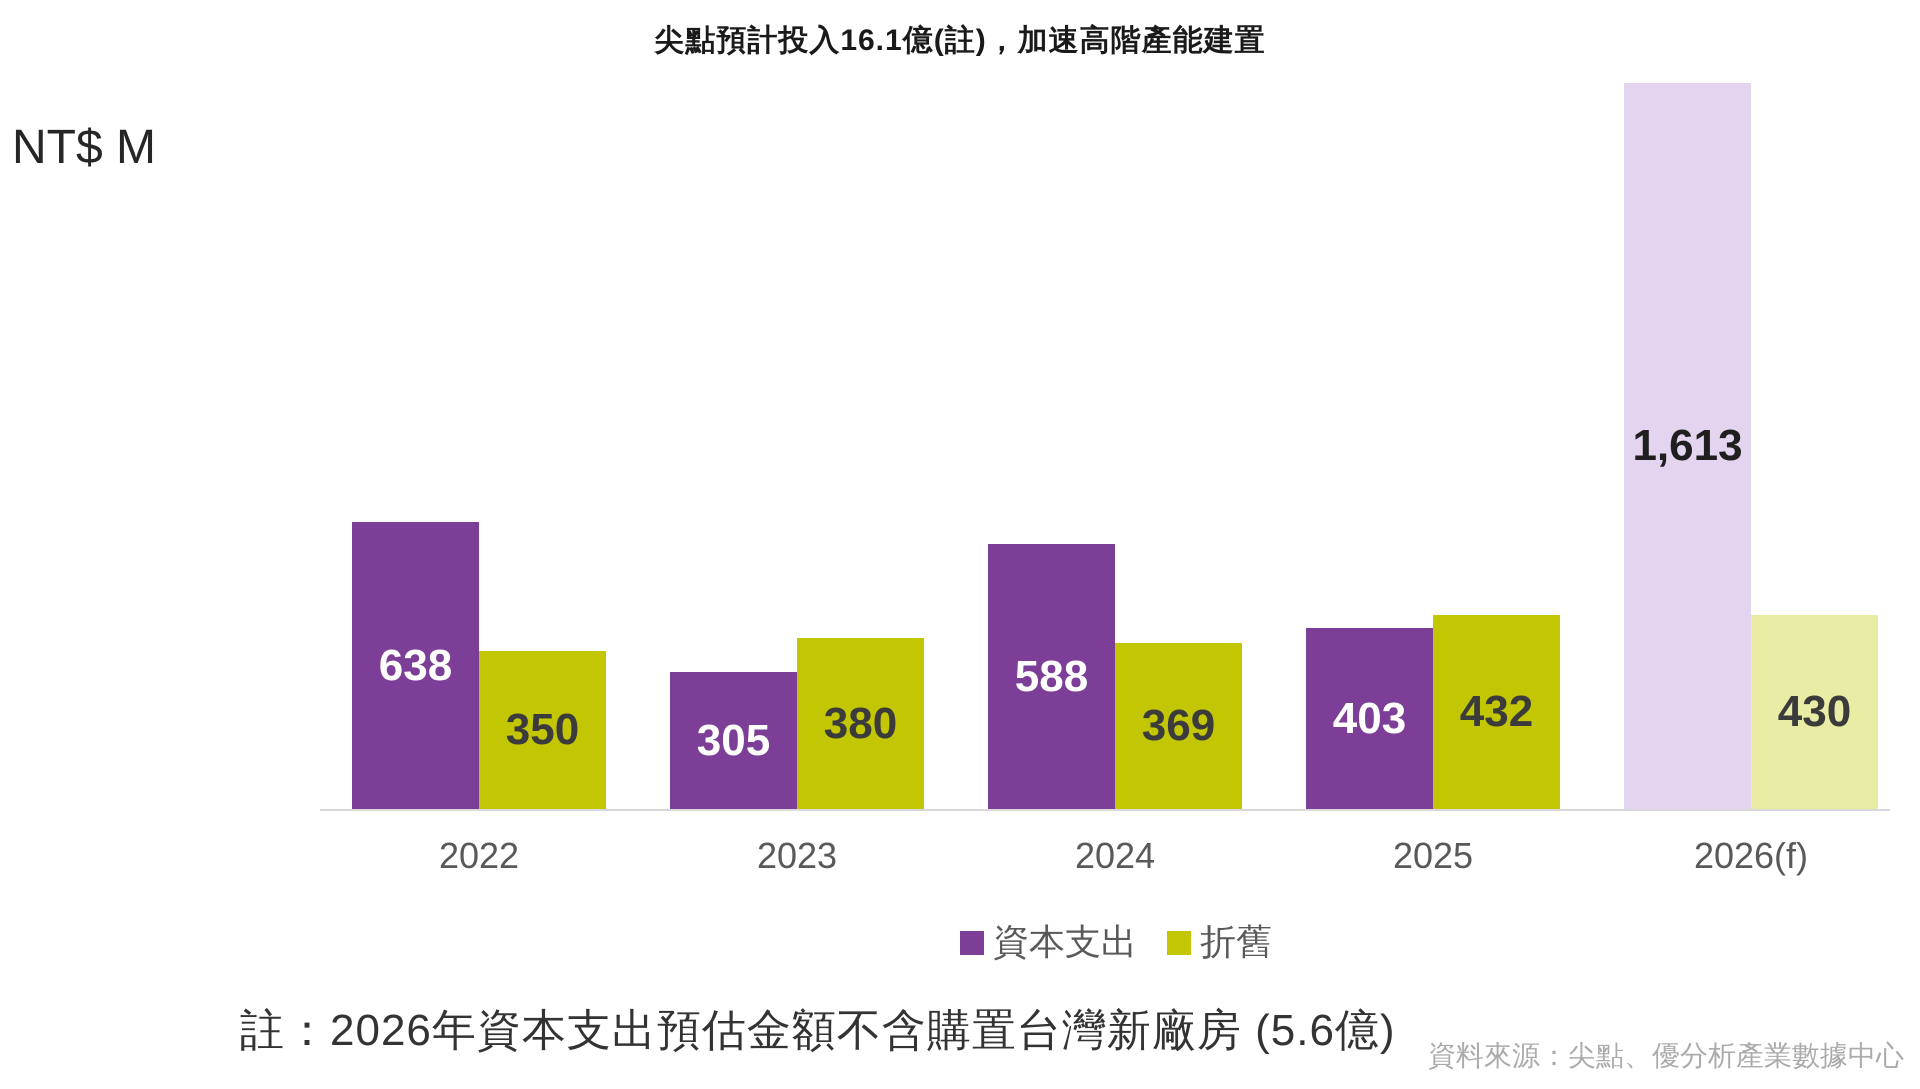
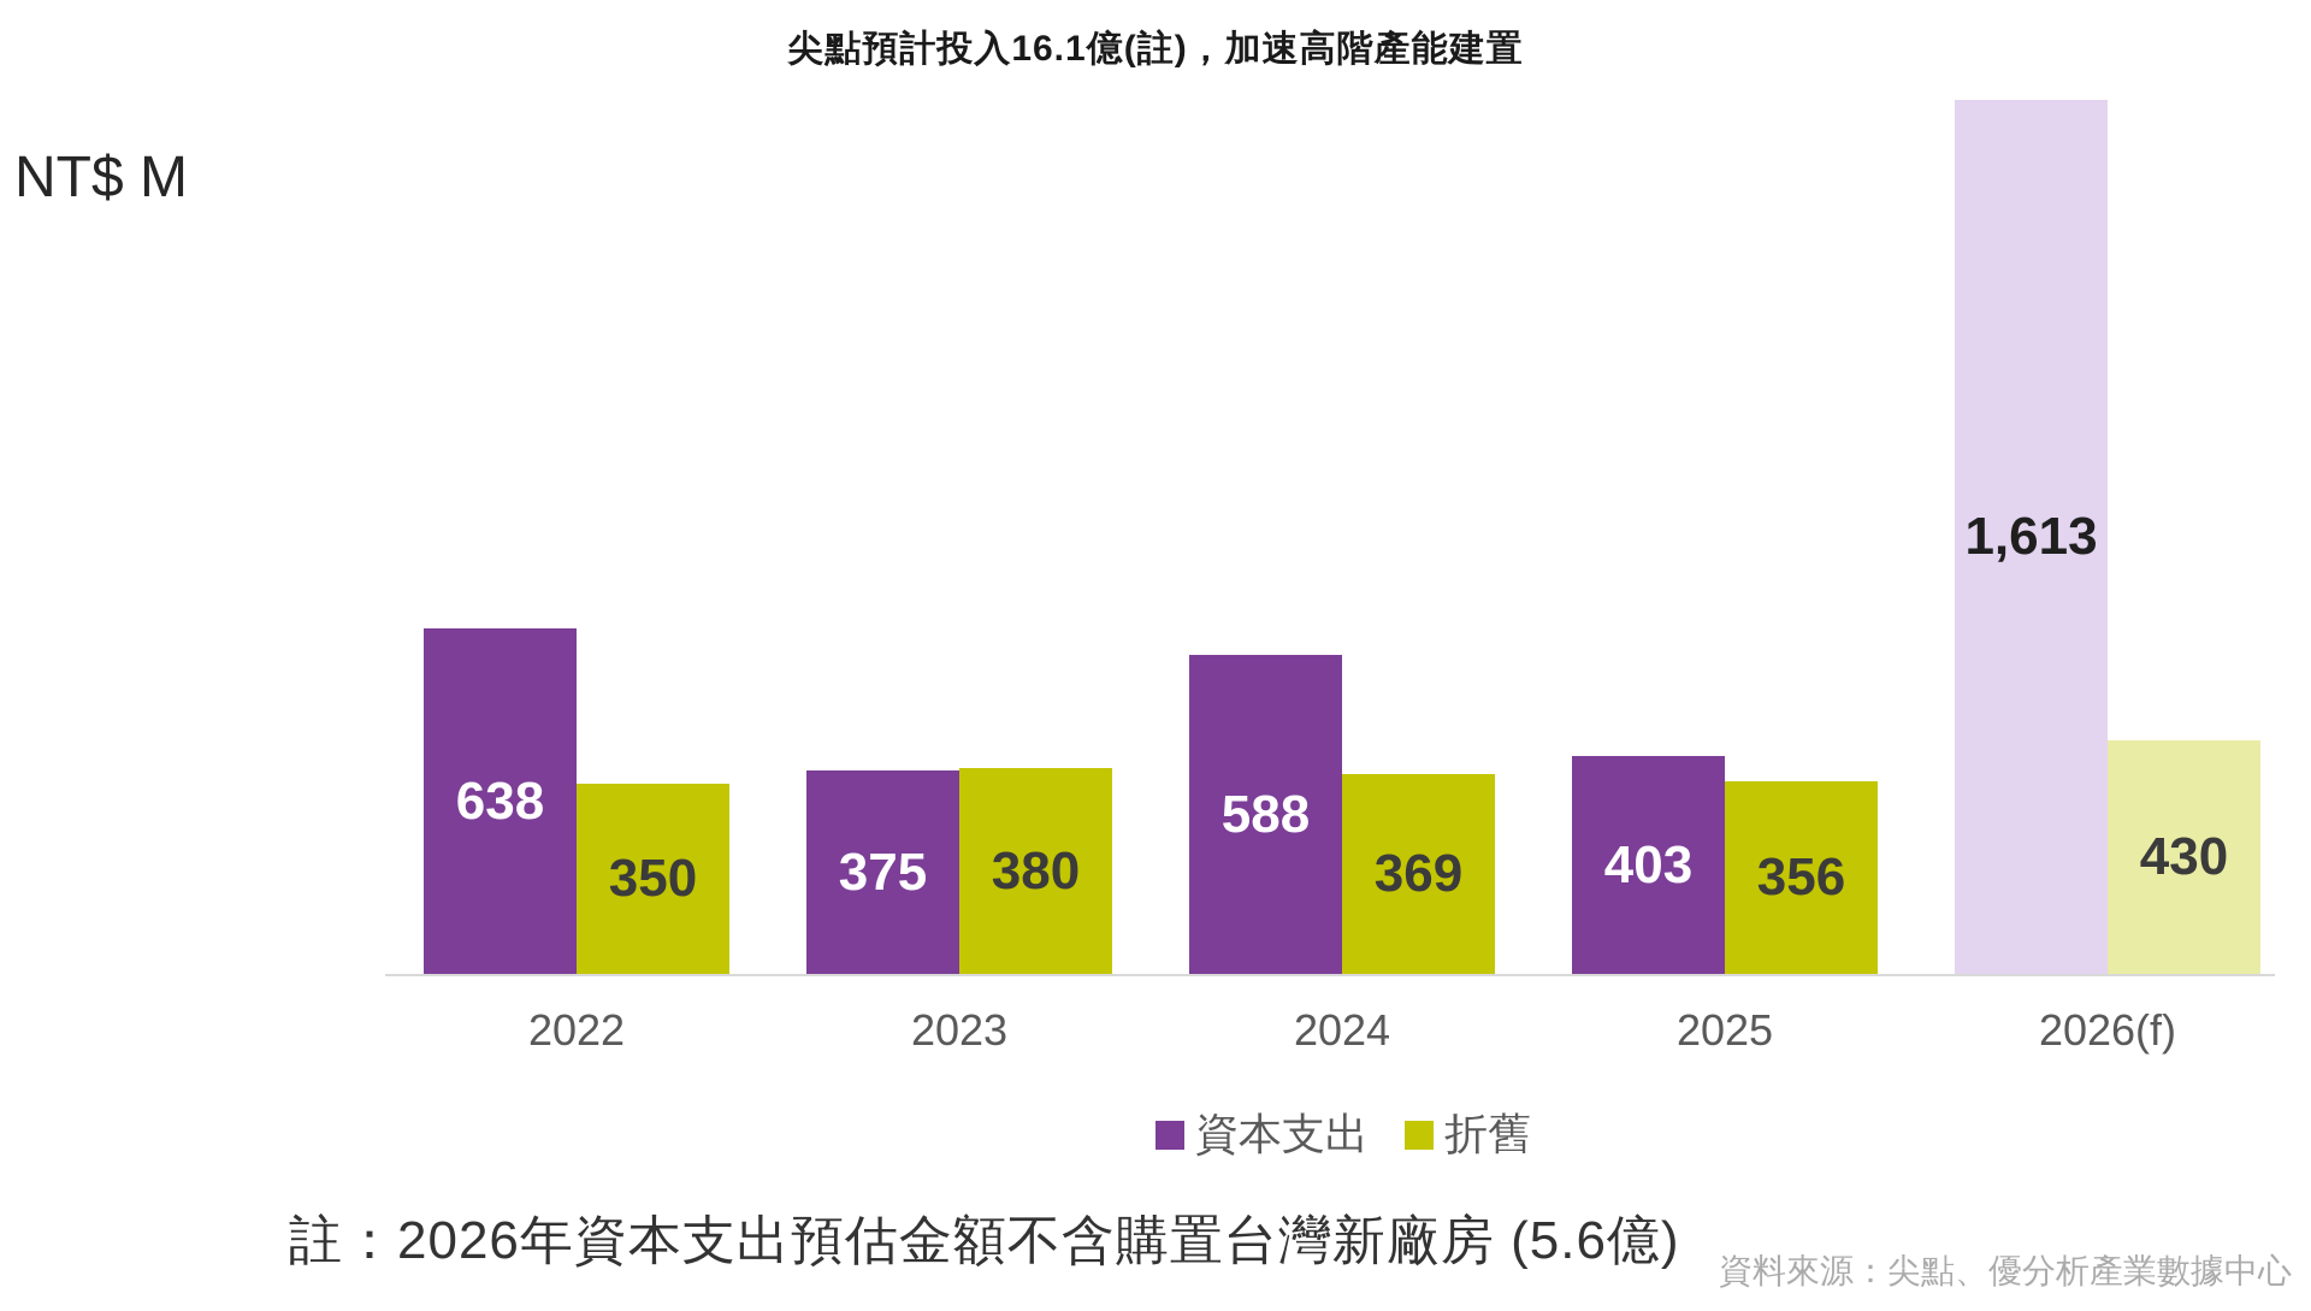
資本支出/2023: 305 -> 375
折舊/2025: 432 -> 356
